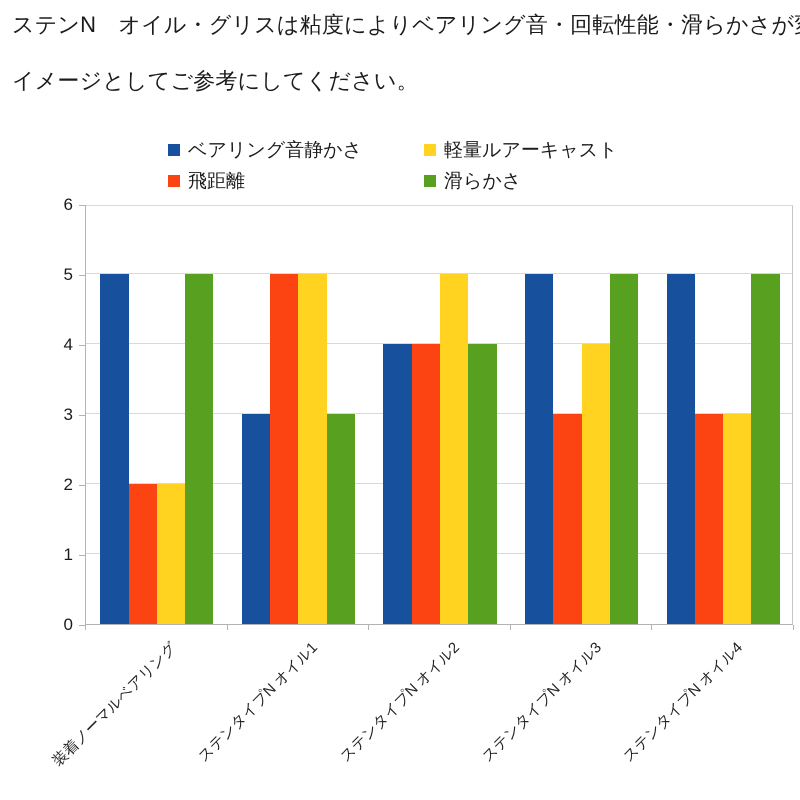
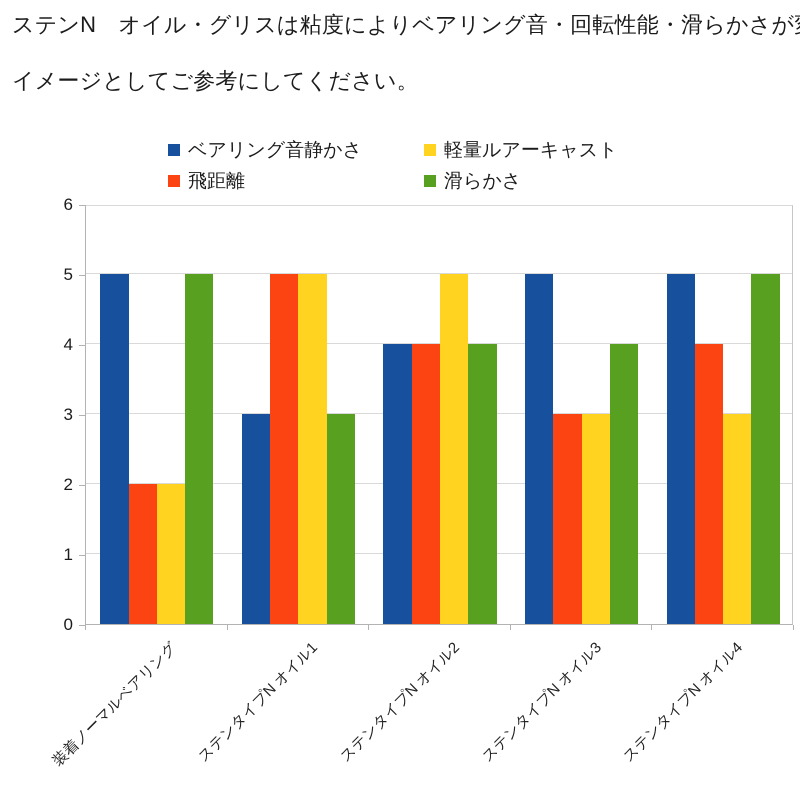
軽量ルアーキャスト/ステンタイプN オイル3: 4 -> 3
滑らかさ/ステンタイプN オイル3: 5 -> 4
飛距離/ステンタイプN オイル4: 3 -> 4
